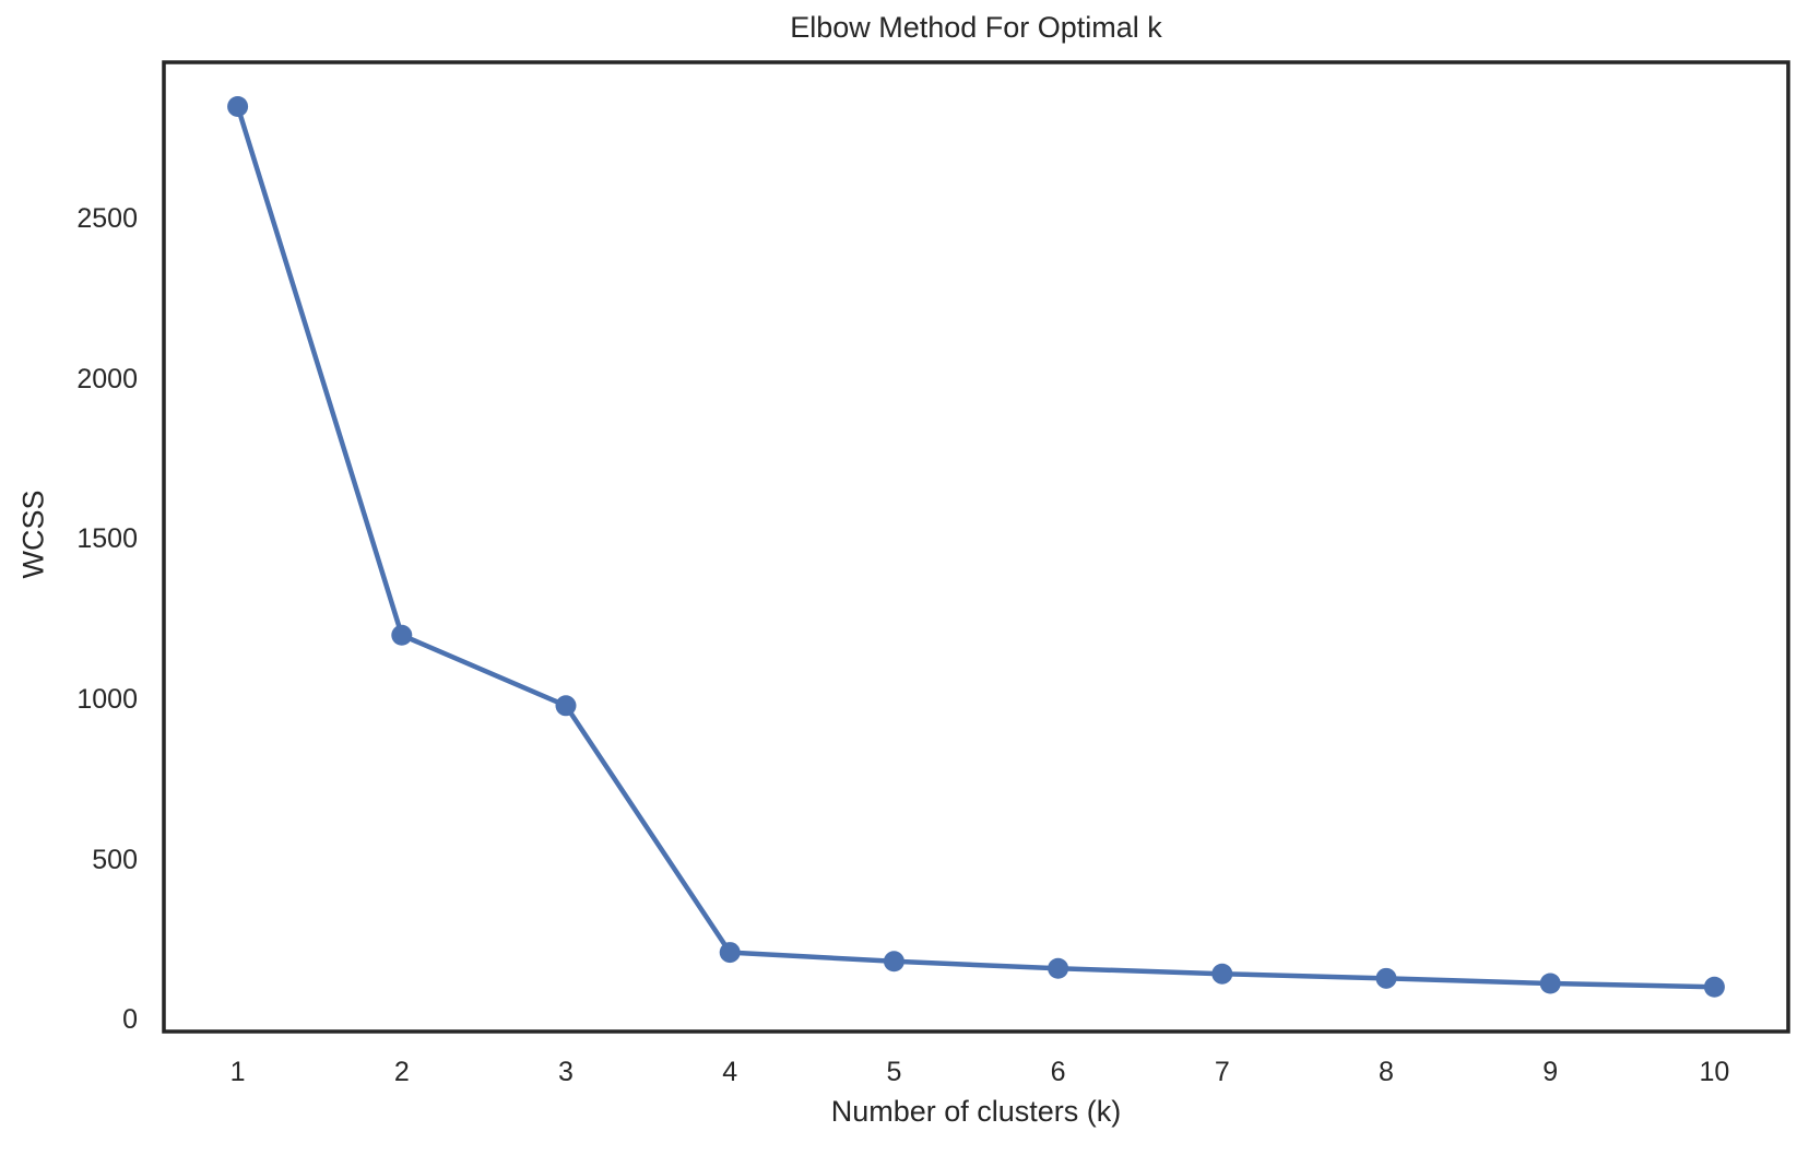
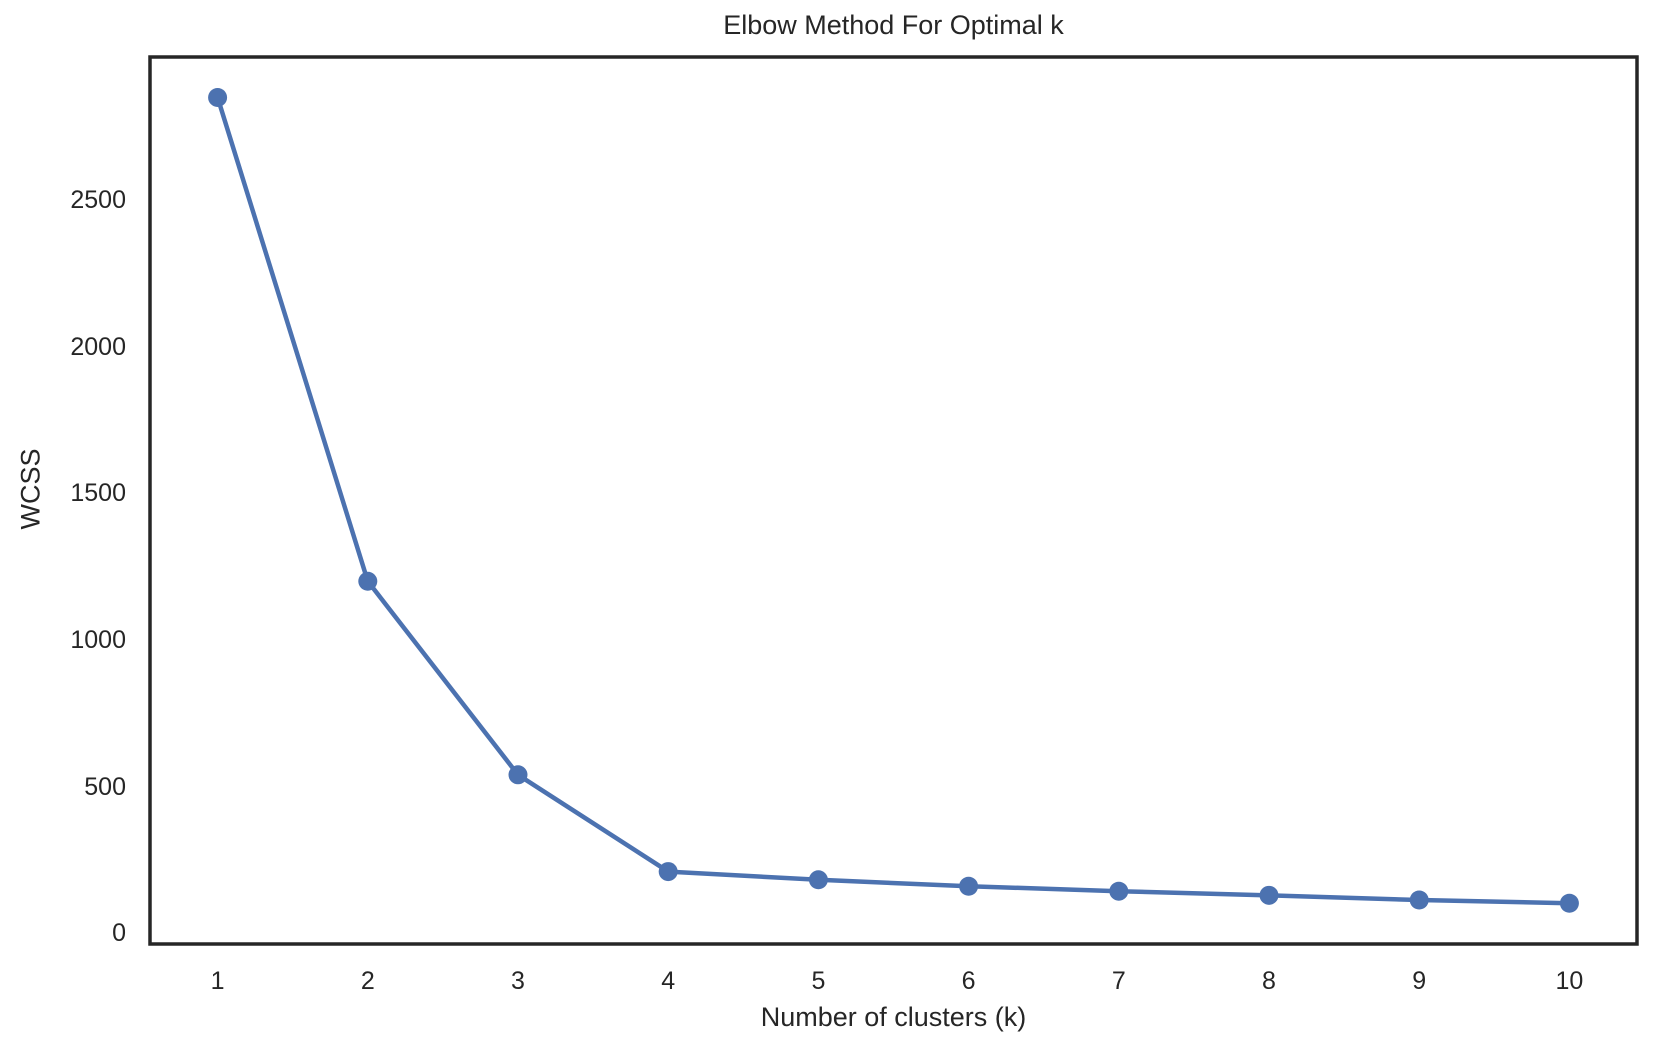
3: 980 -> 540
